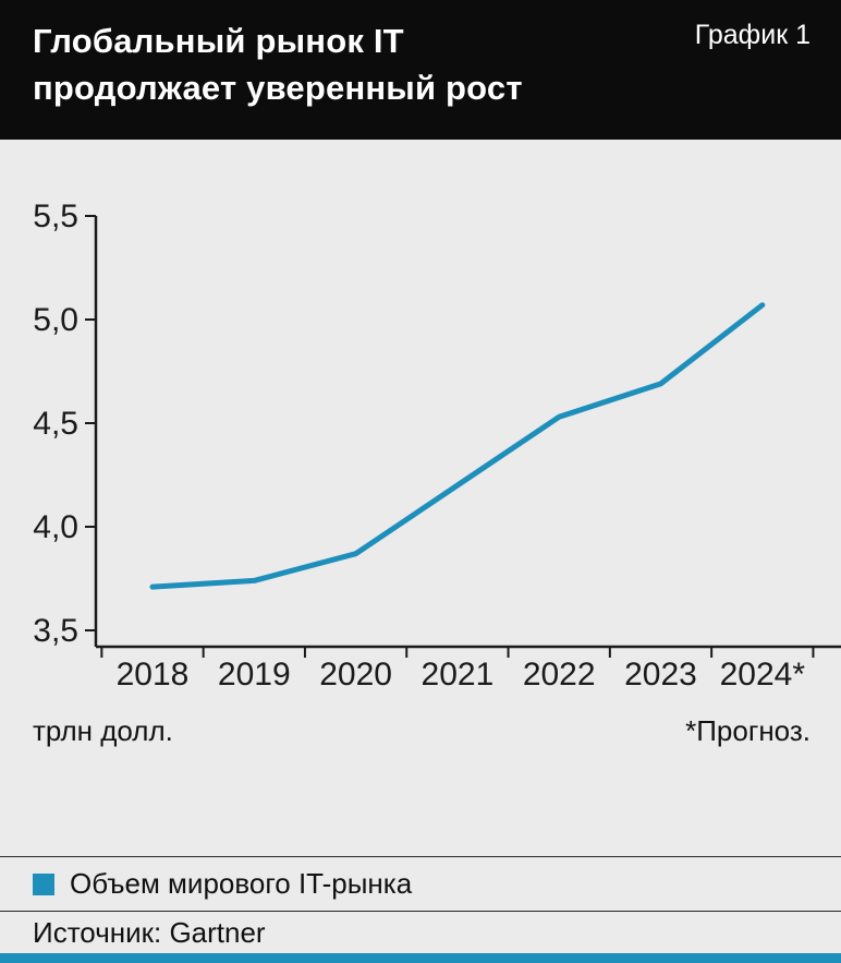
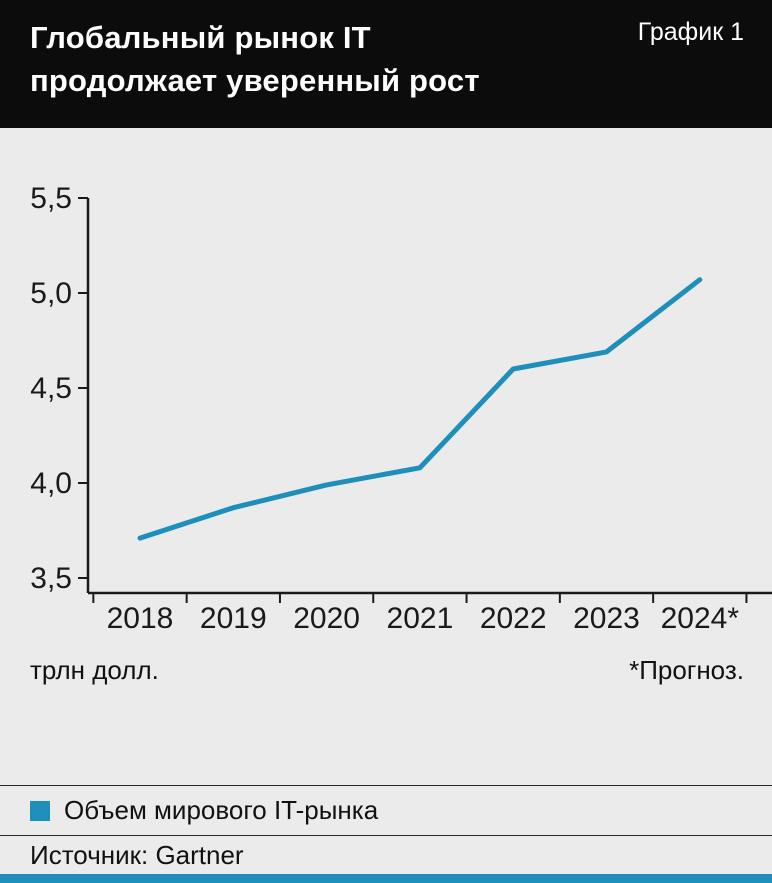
2019: 3,74 -> 3,87
2020: 3,87 -> 3,99
2021: 4,20 -> 4,08
2022: 4,53 -> 4,60
